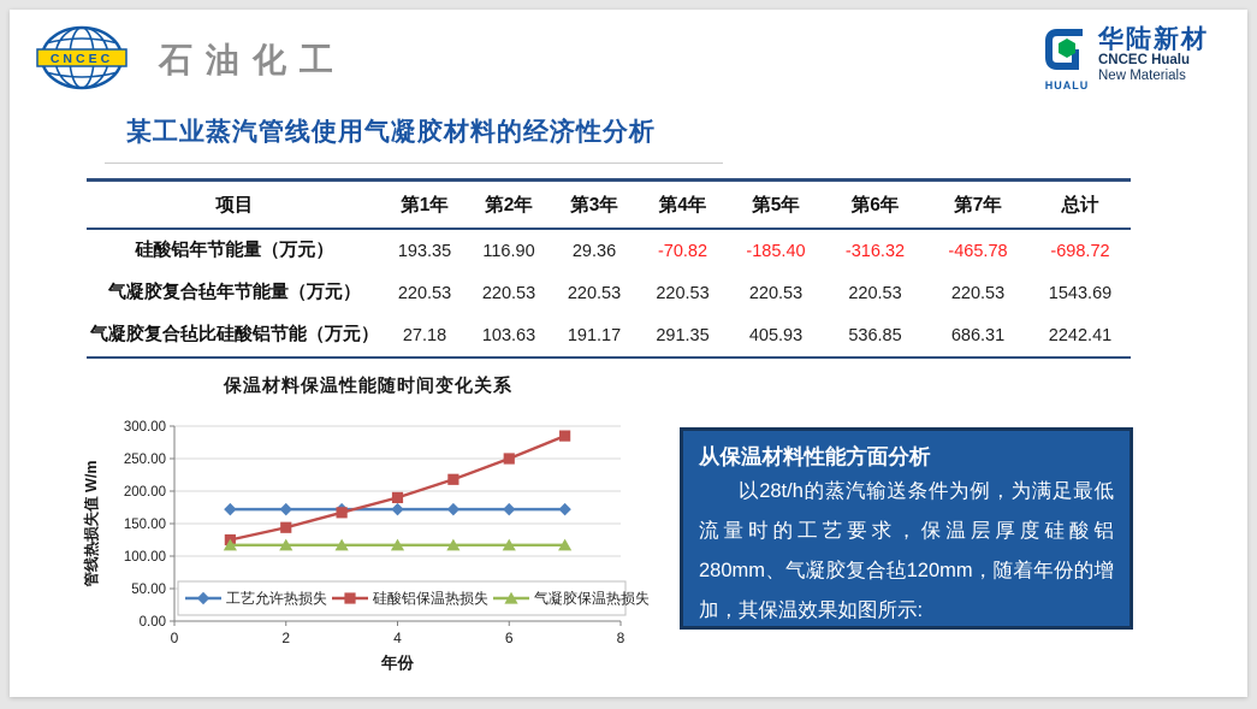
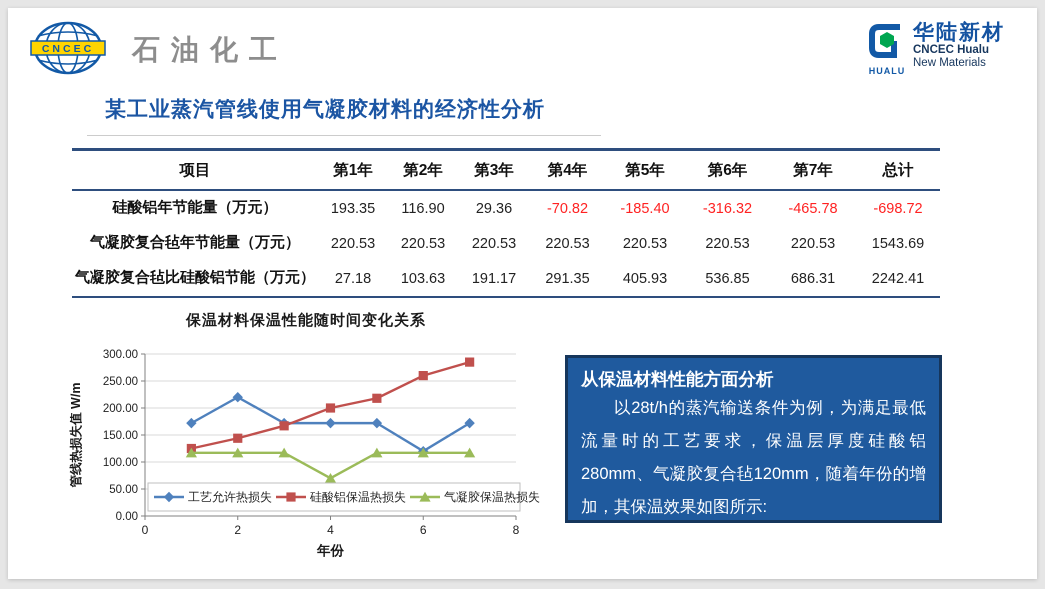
工艺允许热损失/2: 170 -> 220
硅酸铝保温热损失/4: 190 -> 200
气凝胶保温热损失/4: 120 -> 70
工艺允许热损失/6: 170 -> 120
硅酸铝保温热损失/6: 250 -> 260
